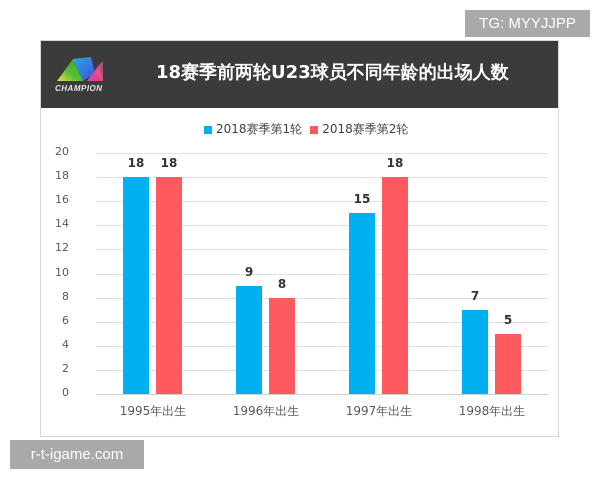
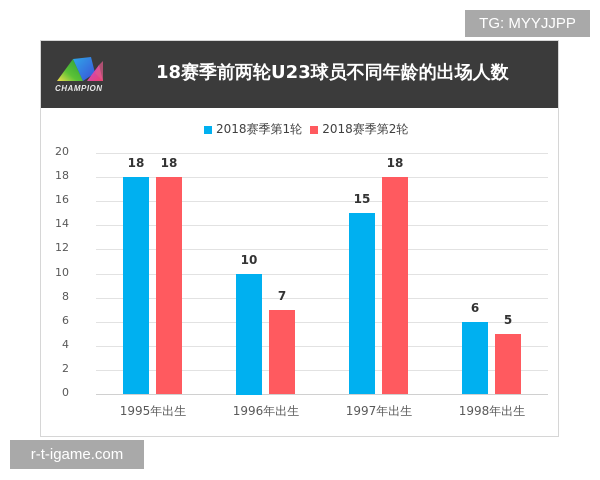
2018赛季第1轮/1996年出生: 9 -> 10
2018赛季第2轮/1996年出生: 8 -> 7
2018赛季第1轮/1998年出生: 7 -> 6
